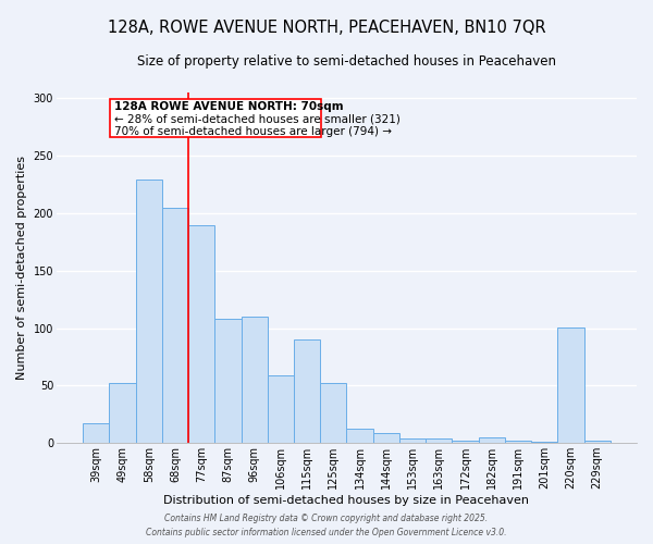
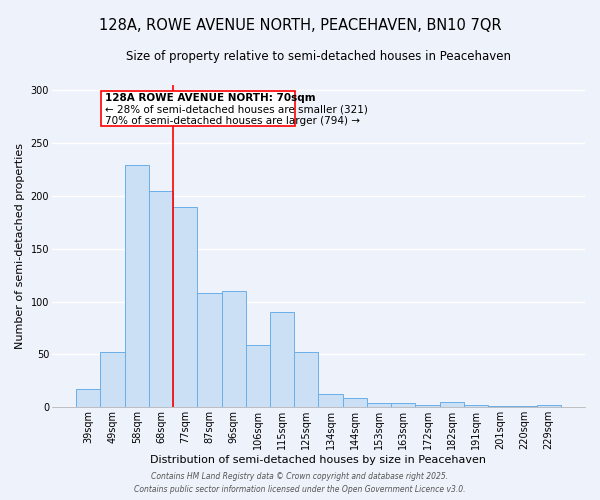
220sqm: 101 -> 1
